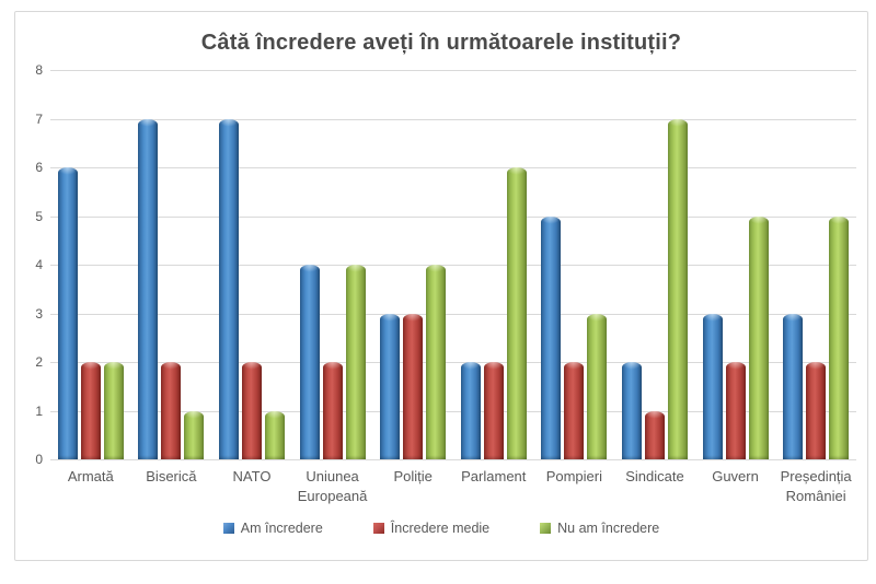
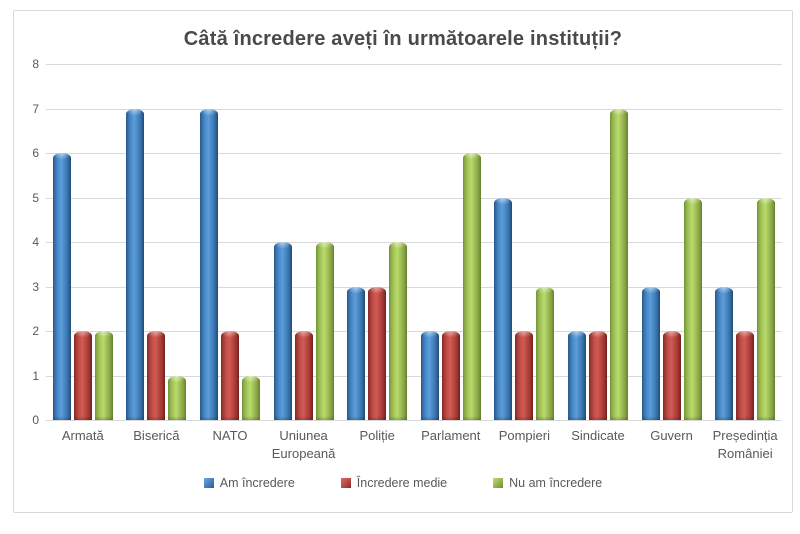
Încredere medie/Sindicate: 1 -> 2
